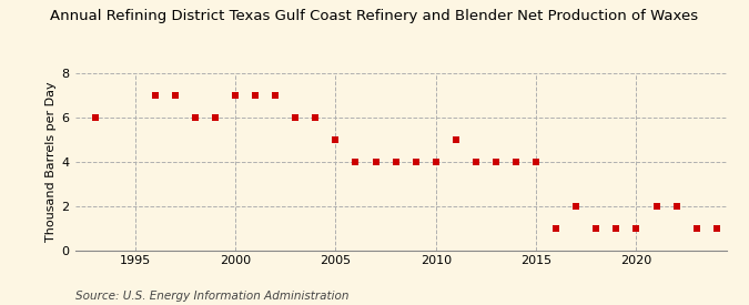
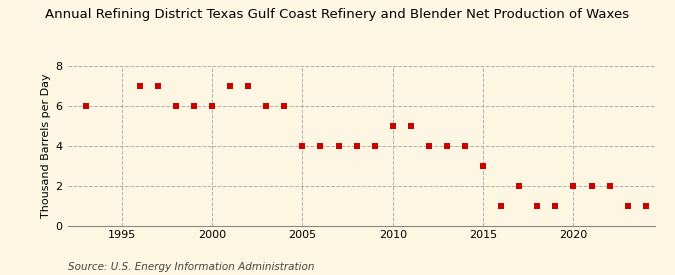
2000: 7 -> 6
2005: 5 -> 4
2010: 4 -> 5
2015: 4 -> 3
2020: 1 -> 2
